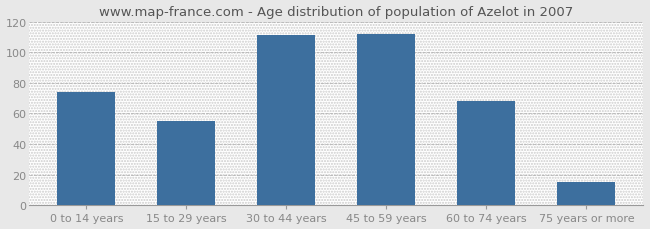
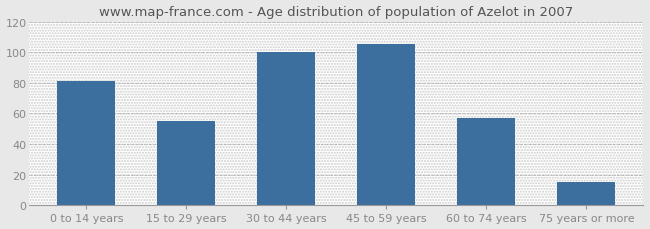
0 to 14 years: 74 -> 81
30 to 44 years: 111 -> 100
45 to 59 years: 112 -> 105
60 to 74 years: 68 -> 57
